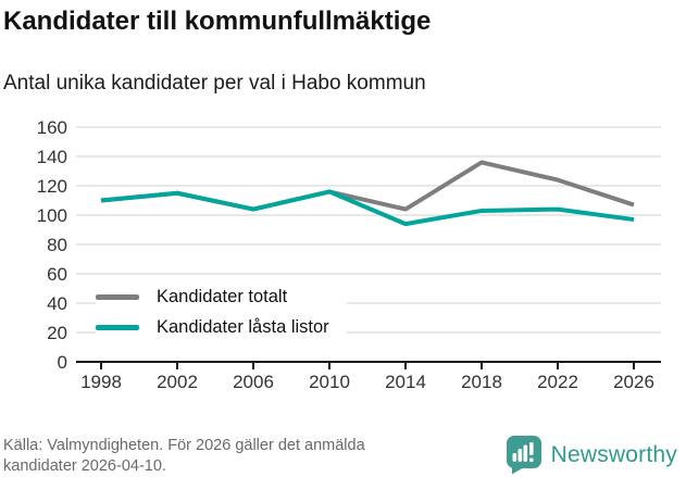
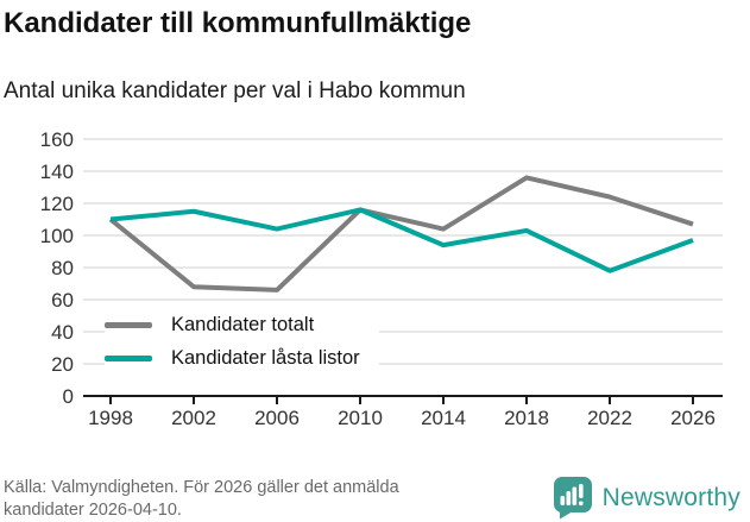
Kandidater totalt/2002: 115 -> 68
Kandidater totalt/2006: 104 -> 66
Kandidater låsta listor/2022: 104 -> 78
